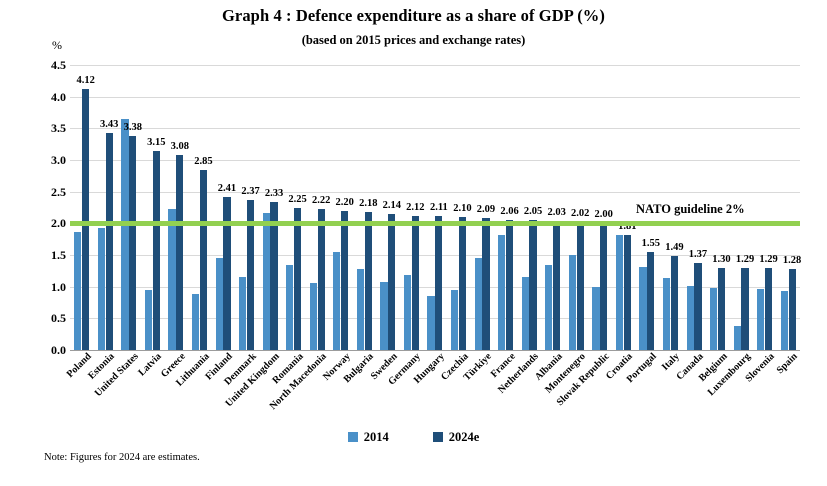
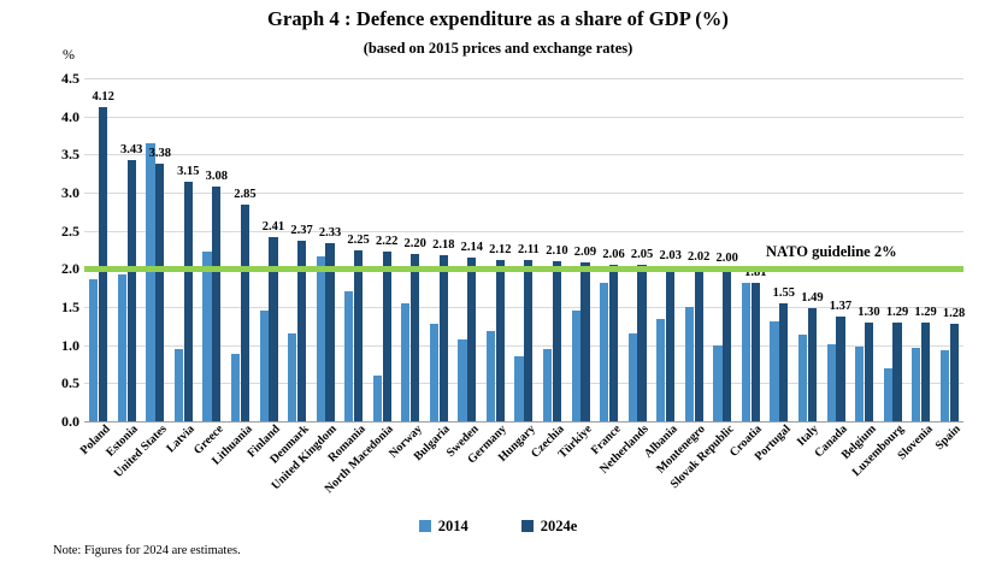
2014/Romania: 1.4 -> 1.7
2014/North Macedonia: 1.1 -> 0.6
2014/Luxembourg: 0.4 -> 0.7
